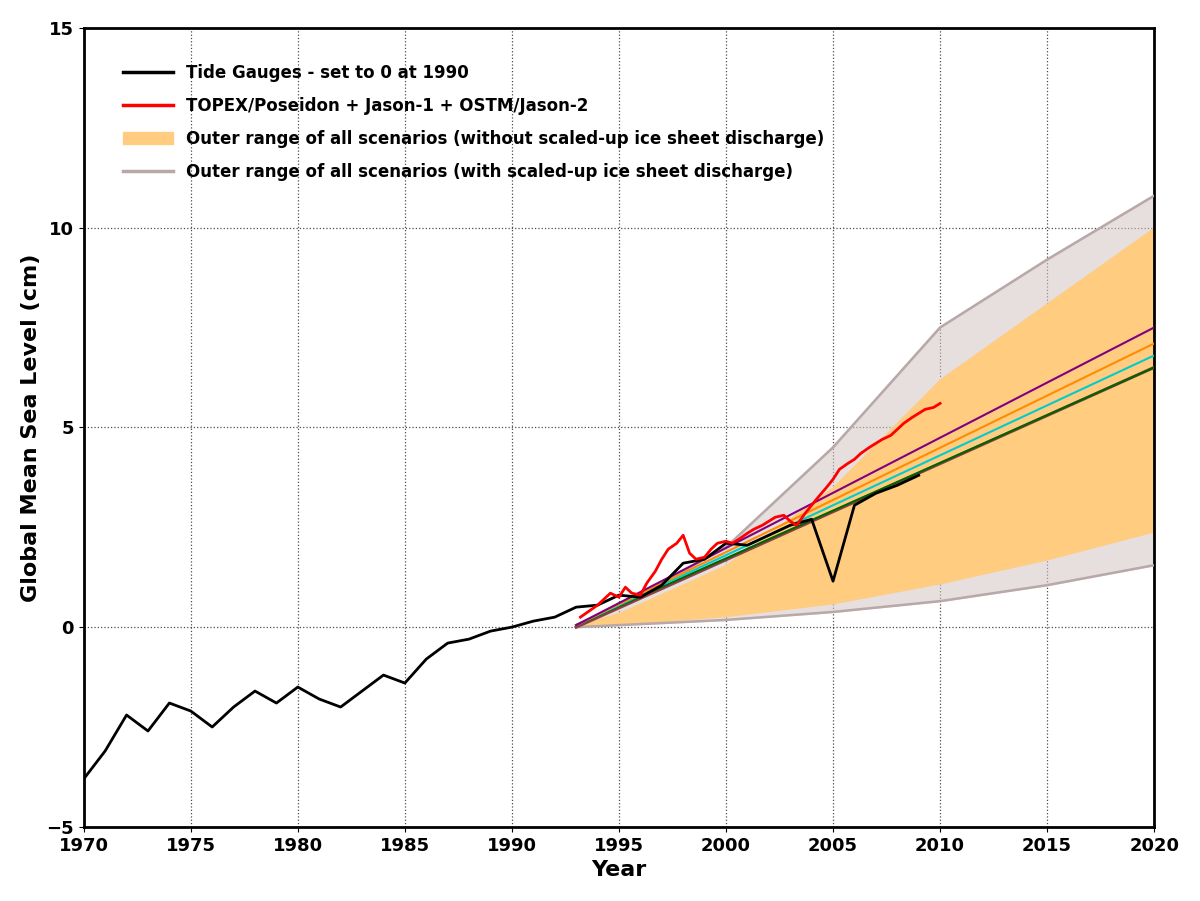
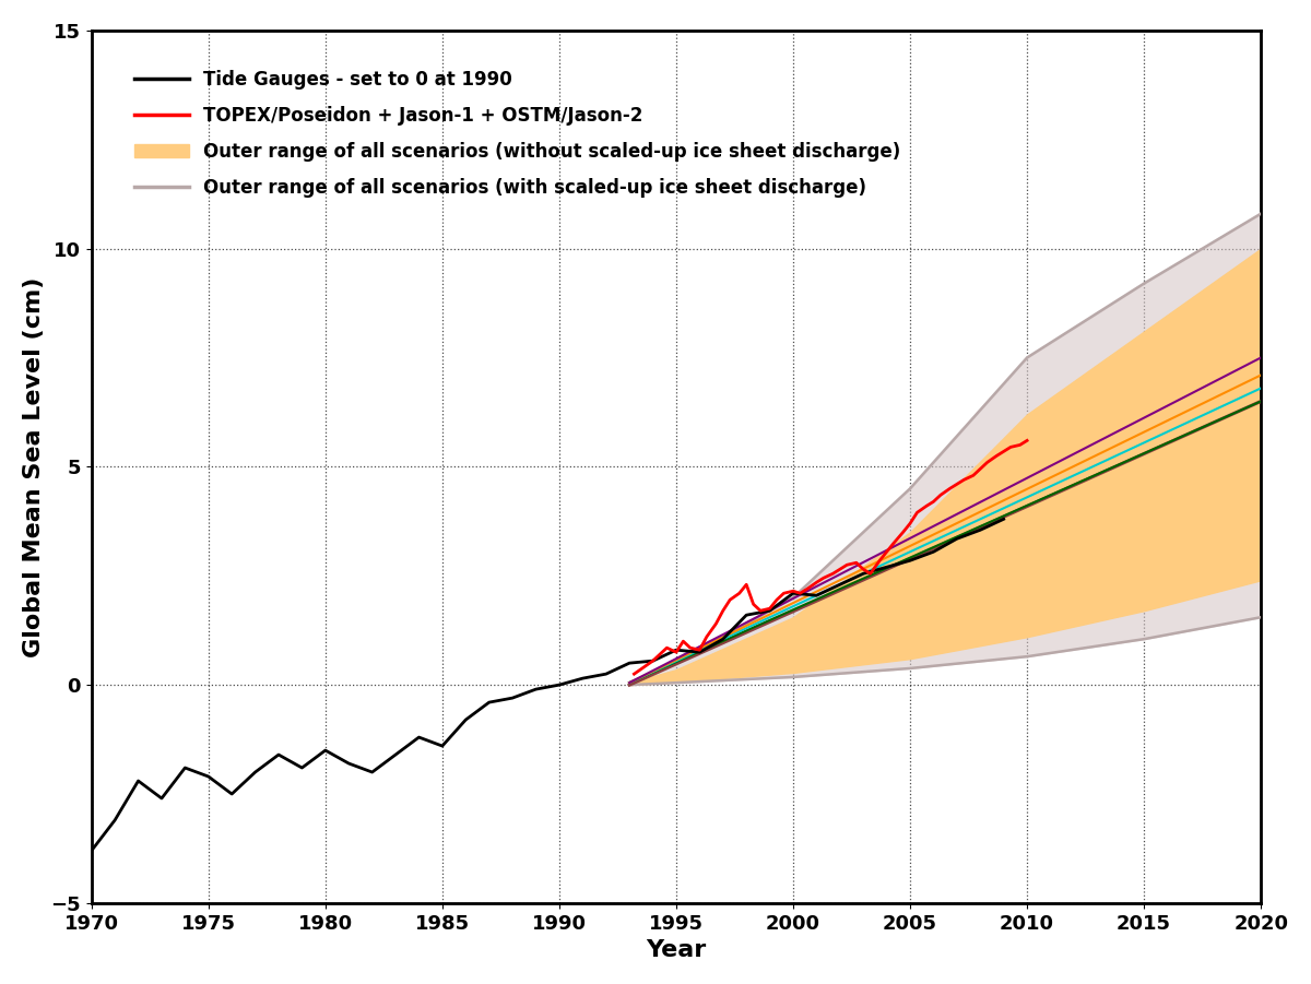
Tide Gauges - set to 0 at 1990/2005: 1.15 -> 2.85
